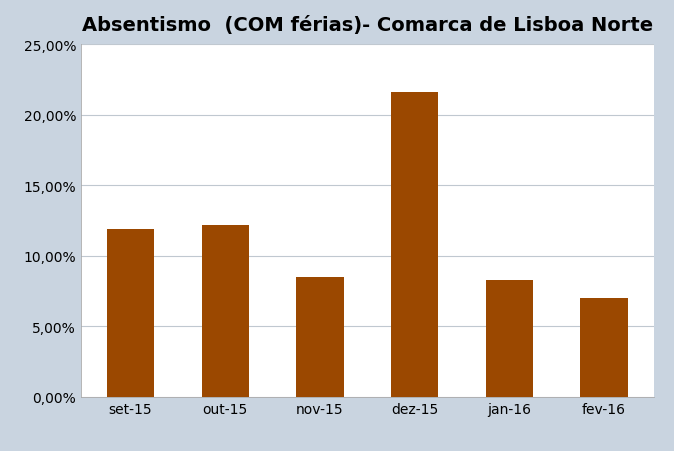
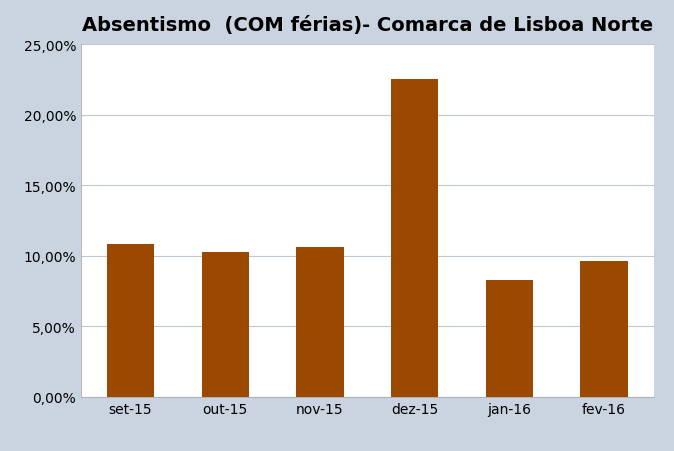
set-15: 11,9% -> 10,8%
out-15: 12,2% -> 10,3%
nov-15: 8,5% -> 10,6%
dez-15: 21,6% -> 22,5%
fev-16: 7,0% -> 9,6%
